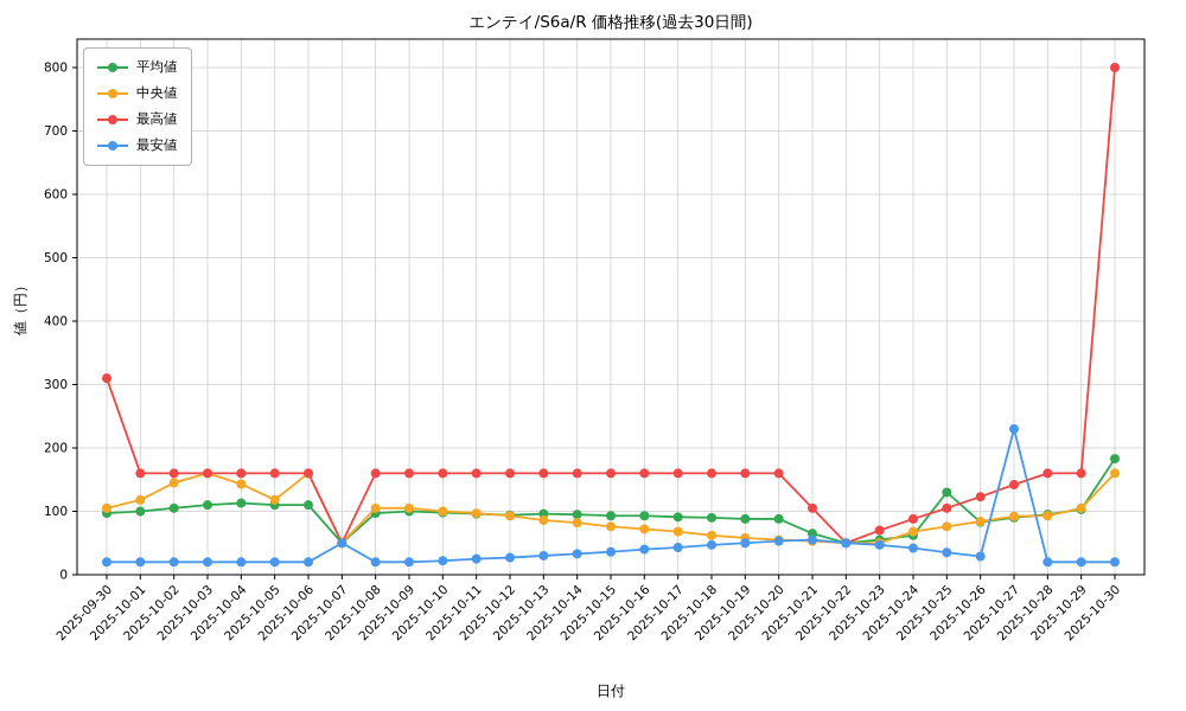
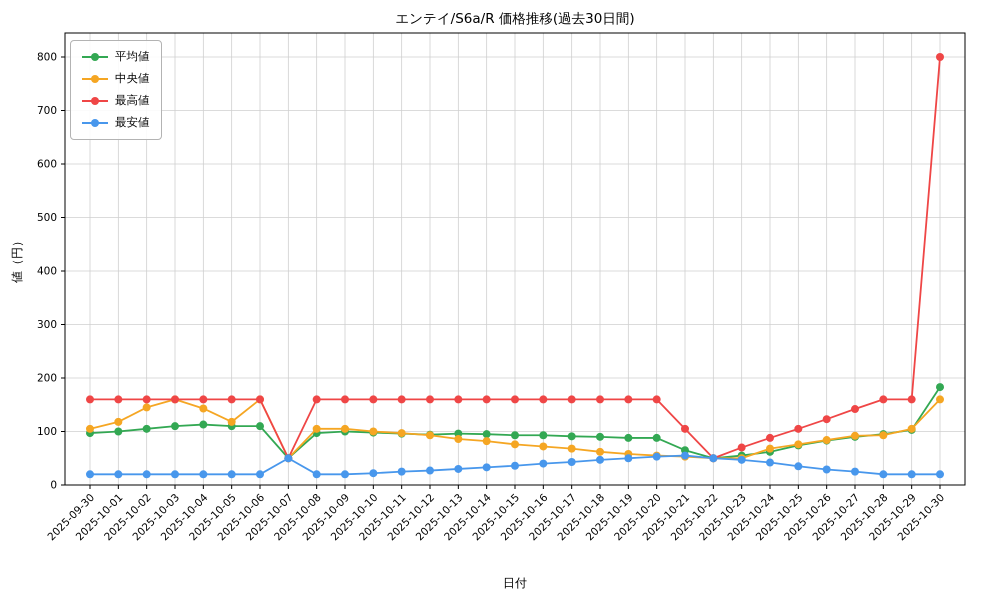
最高値/2025-09-30: 310 -> 160
平均値/2025-10-25: 130 -> 70
最安値/2025-10-27: 230 -> 20
